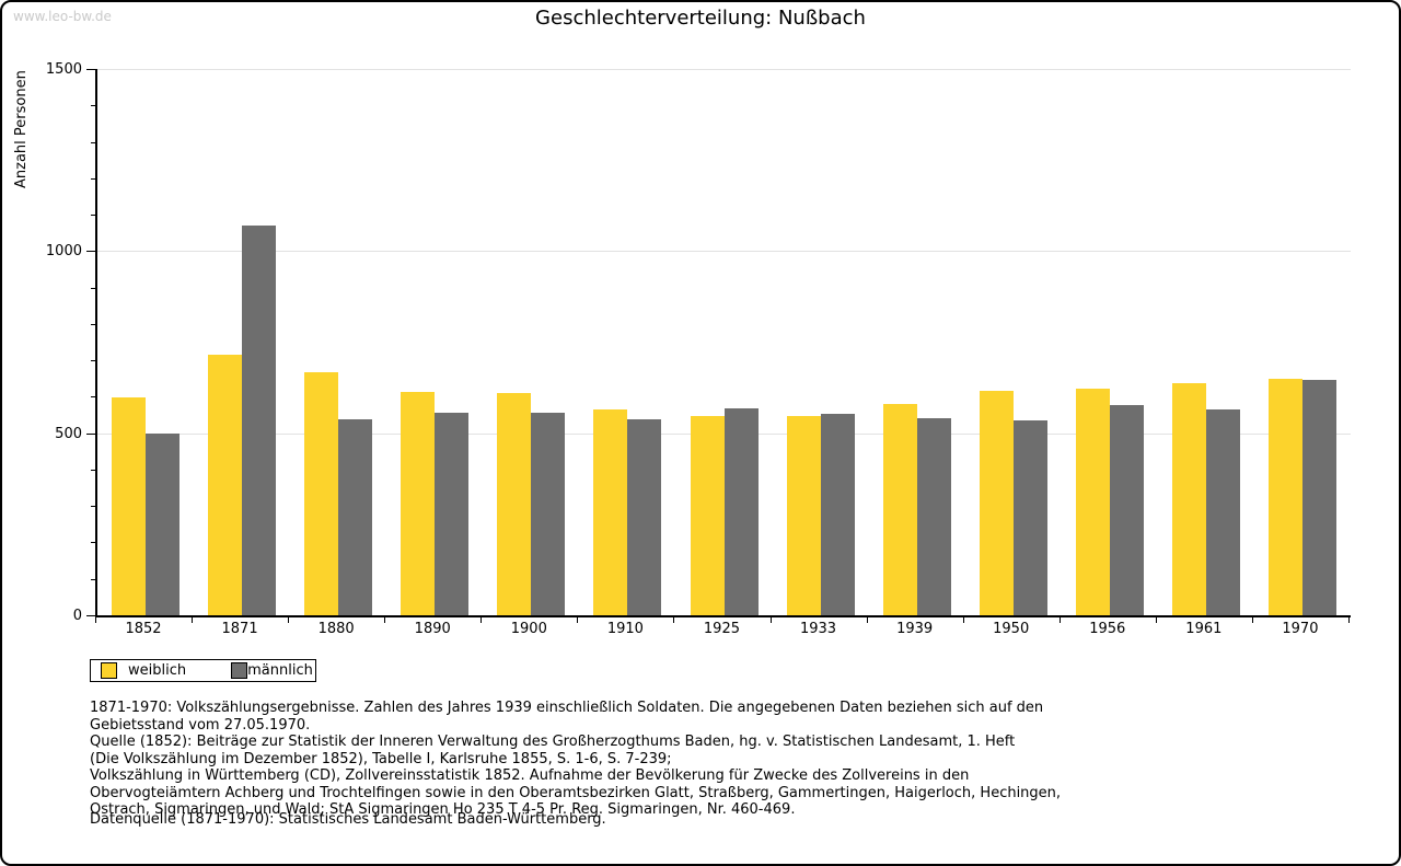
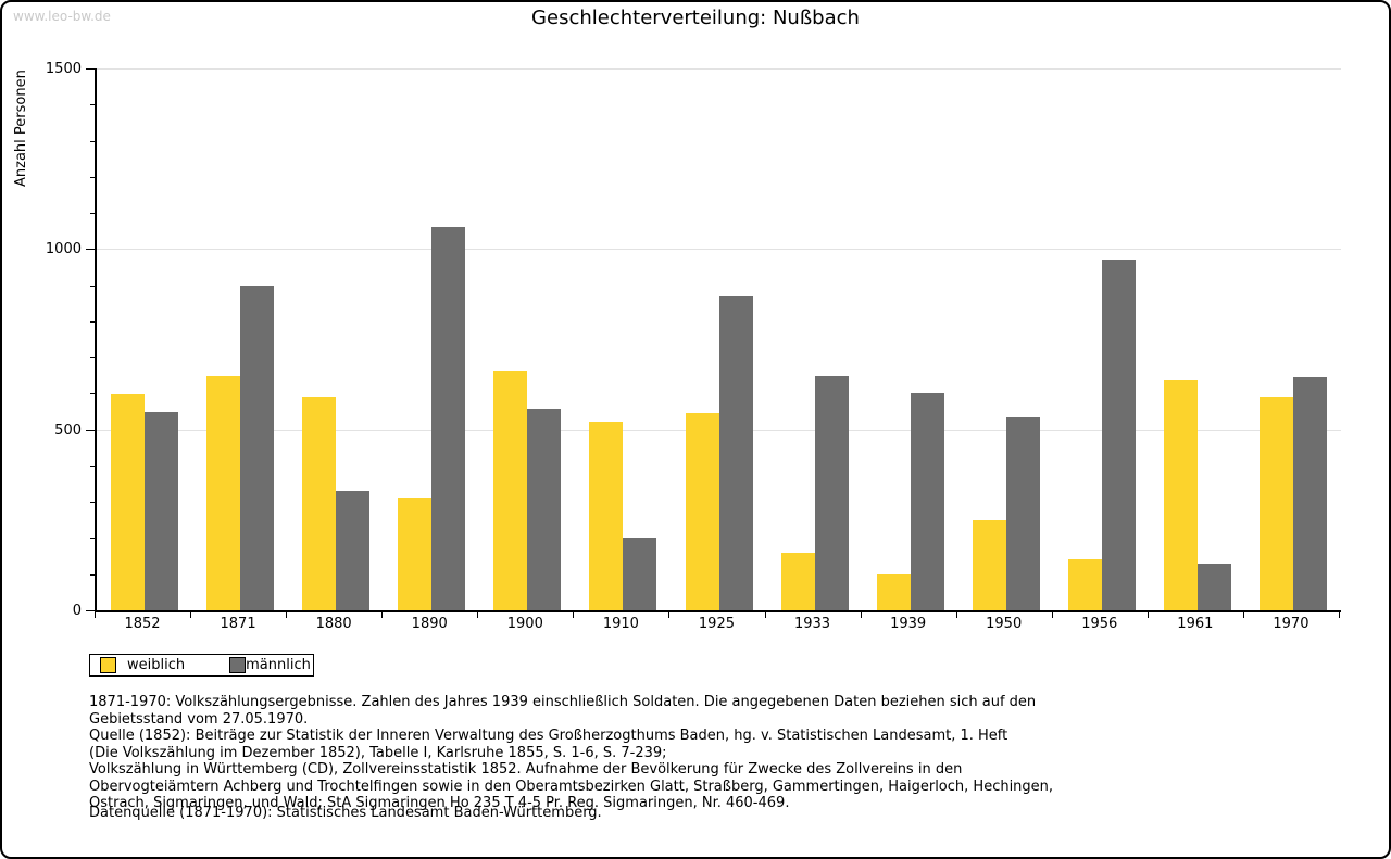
männlich/1852: 500 -> 550
weiblich/1871: 720 -> 650
männlich/1871: 1070 -> 900
weiblich/1880: 670 -> 590
männlich/1880: 540 -> 330
weiblich/1890: 610 -> 310
männlich/1890: 560 -> 1060
weiblich/1900: 610 -> 660
weiblich/1910: 570 -> 520
männlich/1910: 540 -> 200
männlich/1925: 570 -> 870
weiblich/1933: 550 -> 160
männlich/1933: 550 -> 650
weiblich/1939: 580 -> 100
männlich/1939: 540 -> 600
weiblich/1950: 620 -> 250
weiblich/1956: 620 -> 140
männlich/1956: 580 -> 970
männlich/1961: 560 -> 130
weiblich/1970: 650 -> 590
